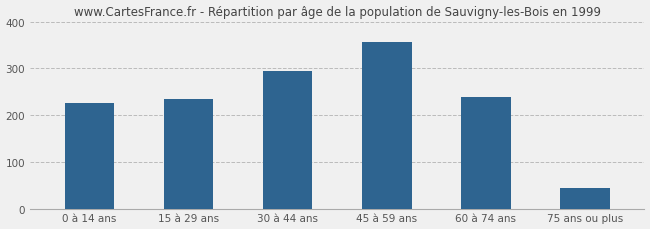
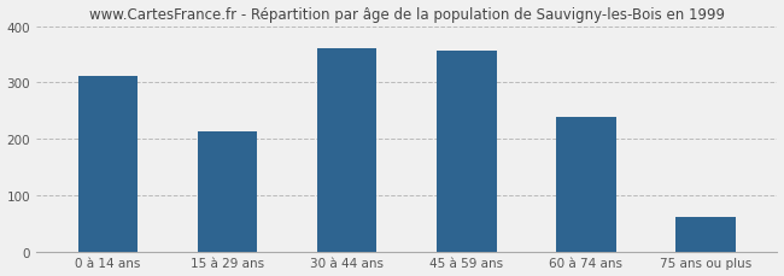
0 à 14 ans: 225 -> 312
15 à 29 ans: 235 -> 212
30 à 44 ans: 295 -> 360
75 ans ou plus: 45 -> 61
